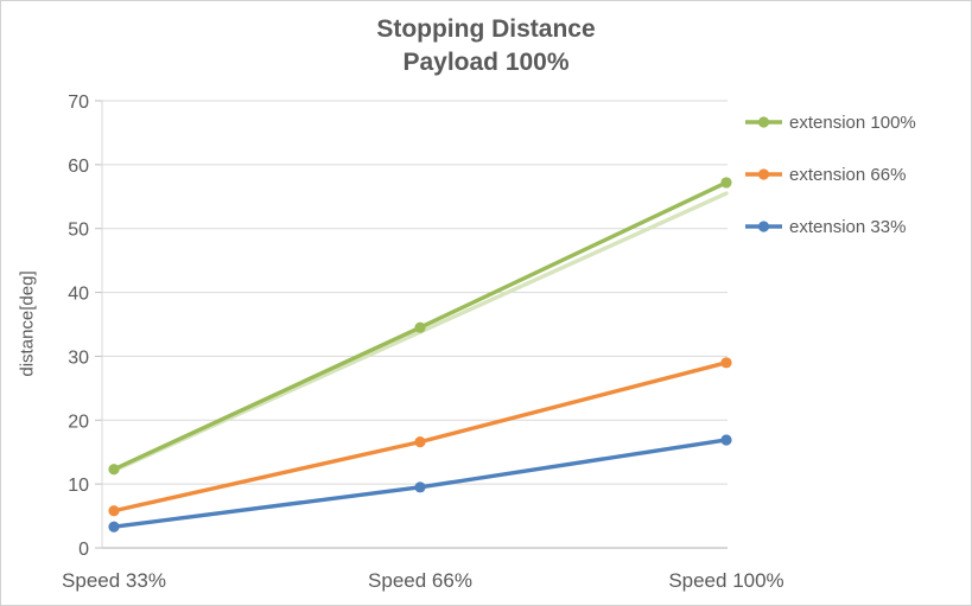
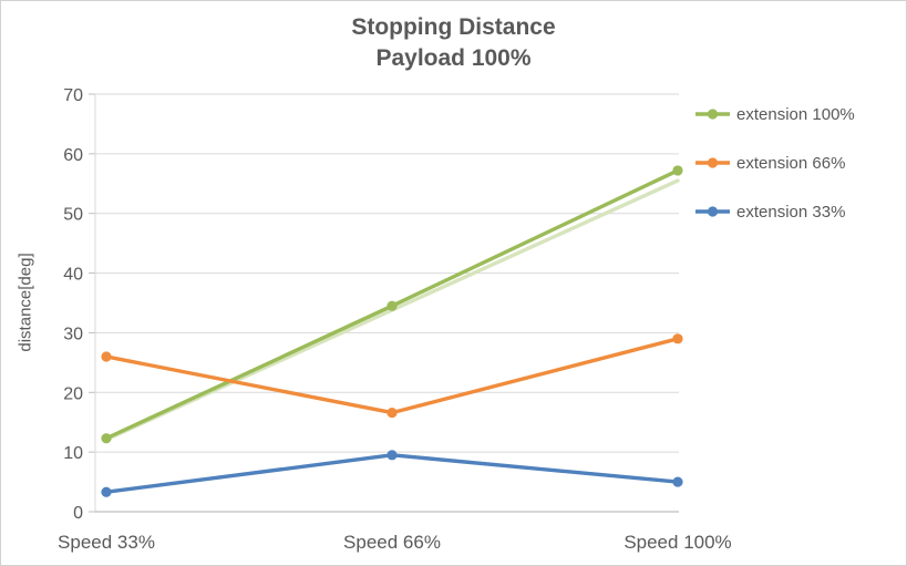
extension 66%/Speed 33%: 6 -> 26
extension 33%/Speed 100%: 17 -> 5
